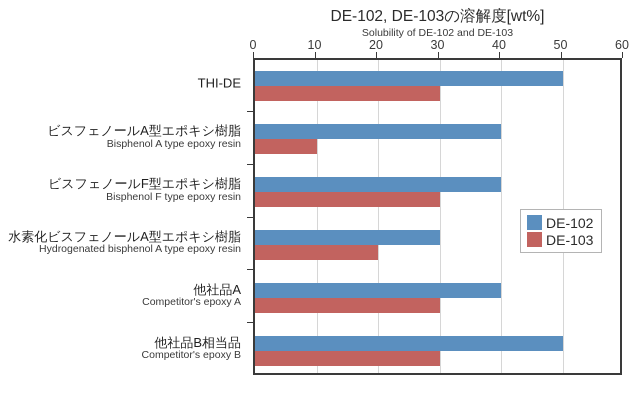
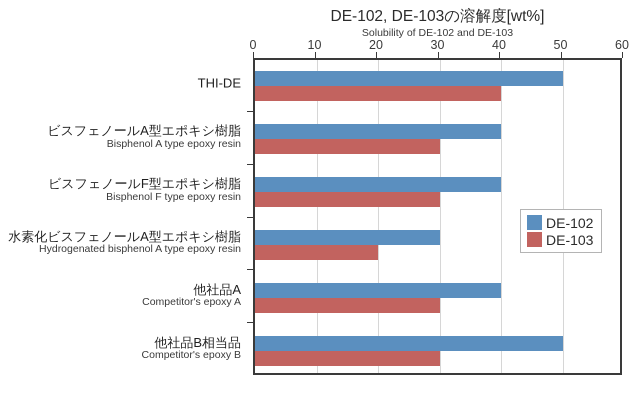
DE-103/THI-DE: 30 -> 40
DE-103/ビスフェノールA型エポキシ樹脂: 10 -> 30
